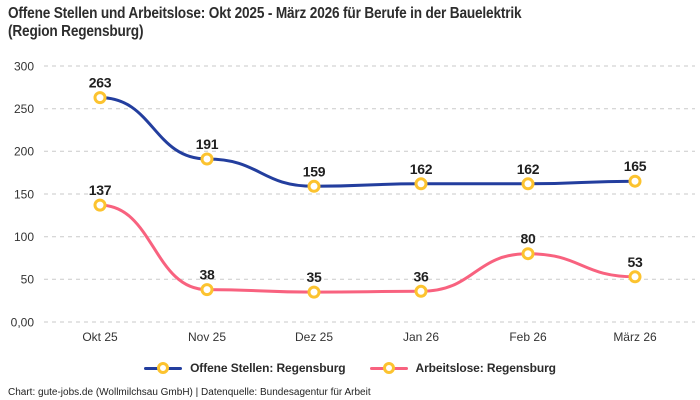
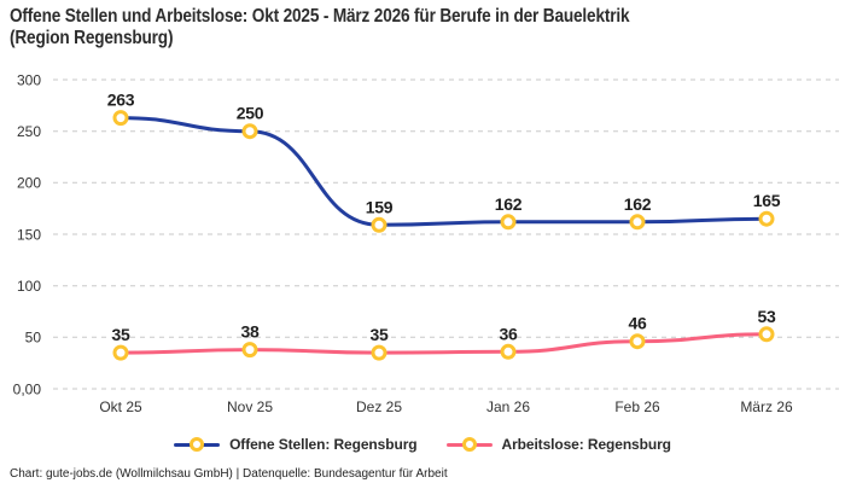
Arbeitslose: Regensburg/Okt 25: 137 -> 35
Offene Stellen: Regensburg/Nov 25: 191 -> 250
Arbeitslose: Regensburg/Feb 26: 80 -> 46
